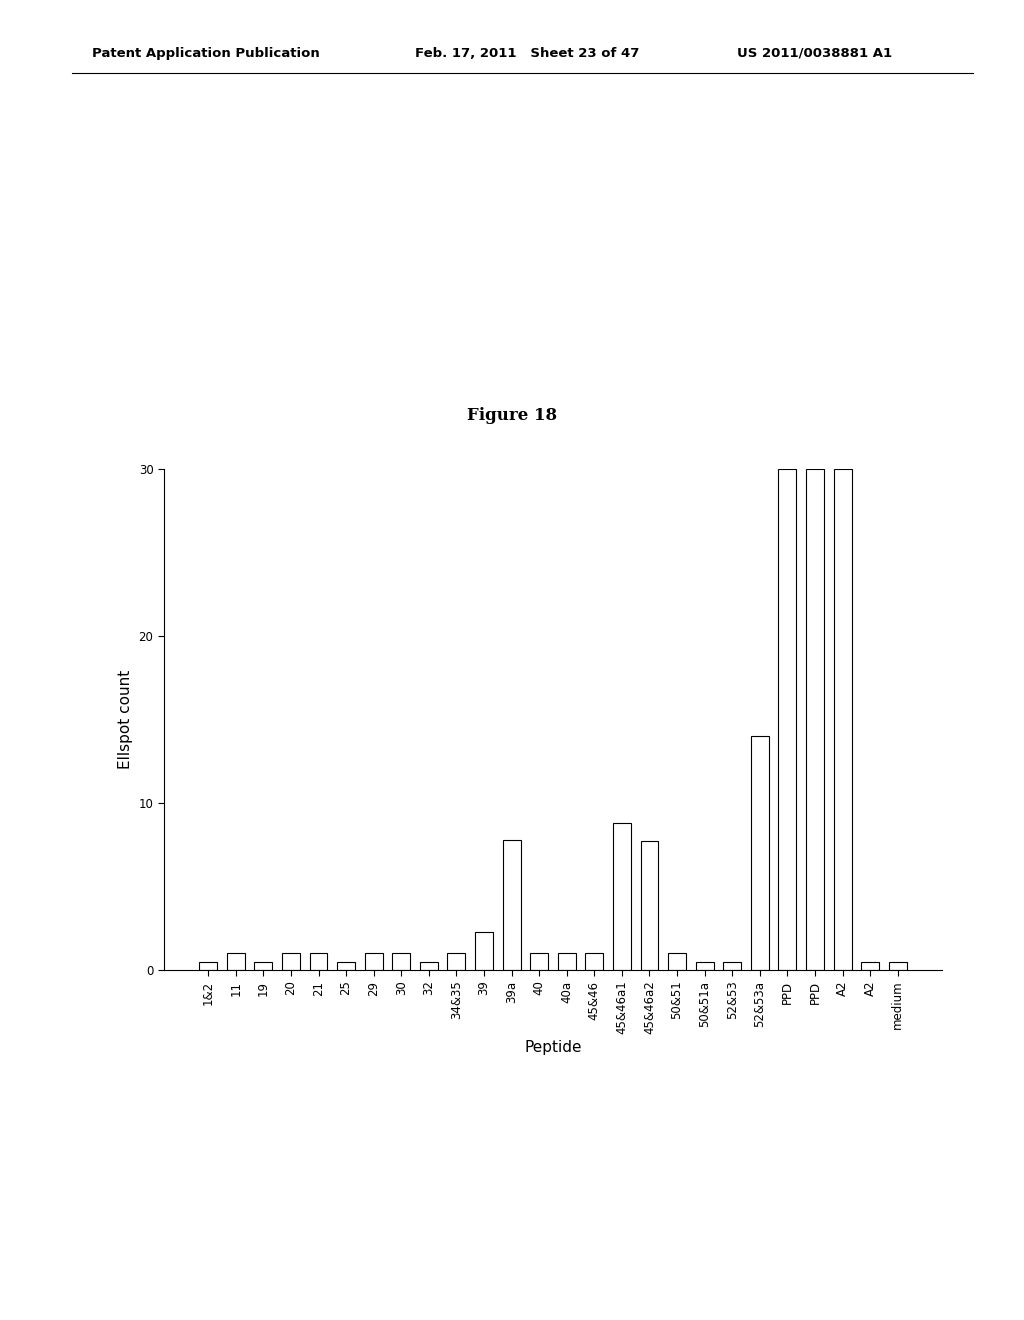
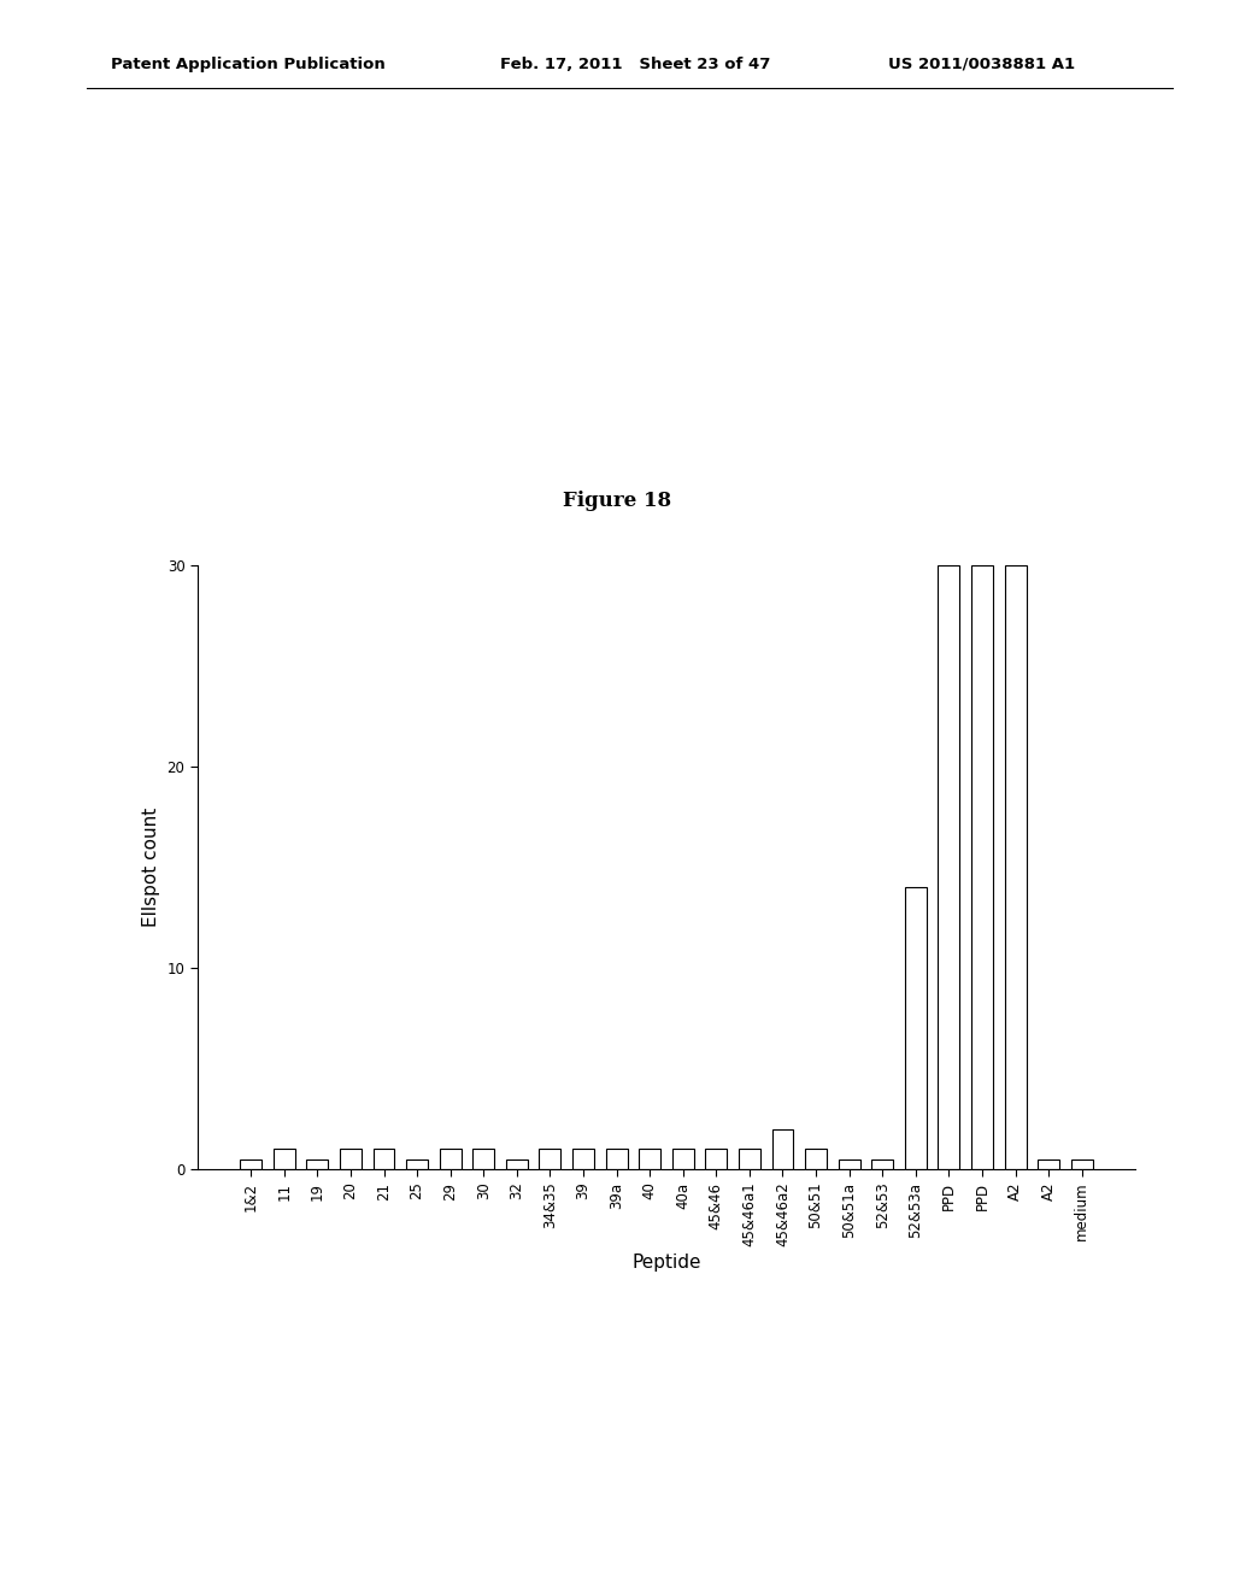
39: 2.3 -> 1.0
39a: 7.8 -> 1.0
45&46a1: 8.8 -> 1.0
45&46a2: 7.7 -> 2.0
